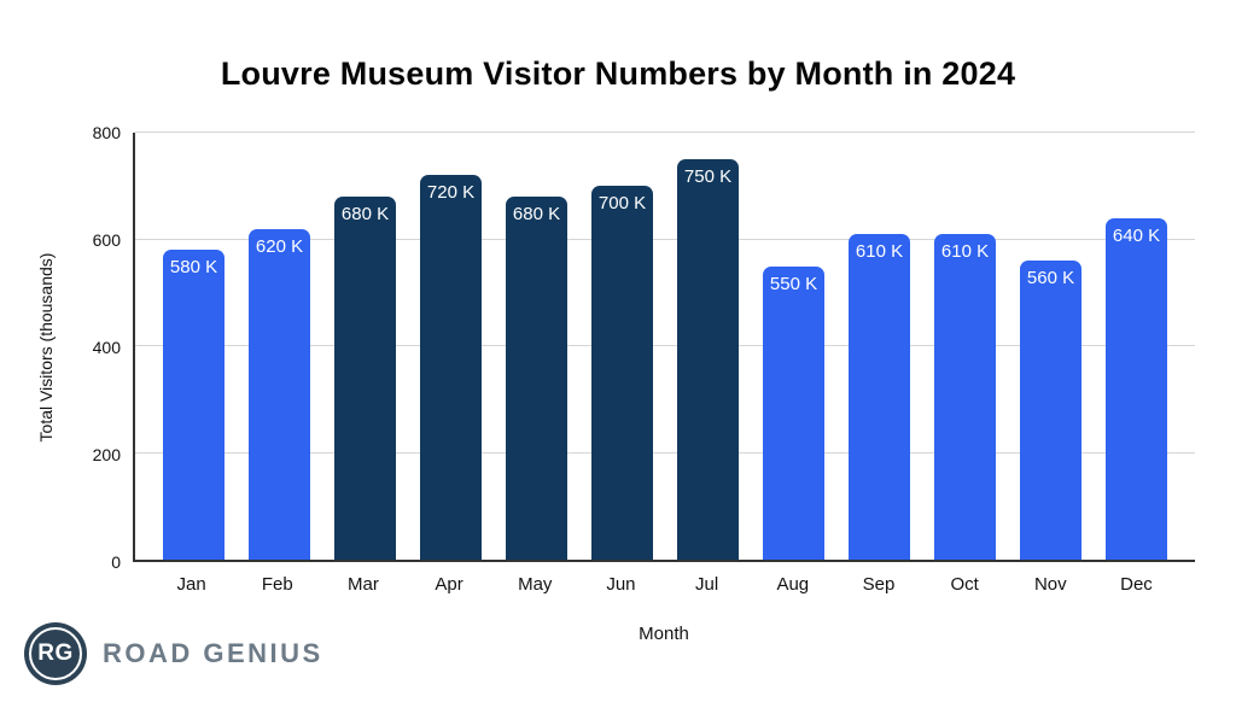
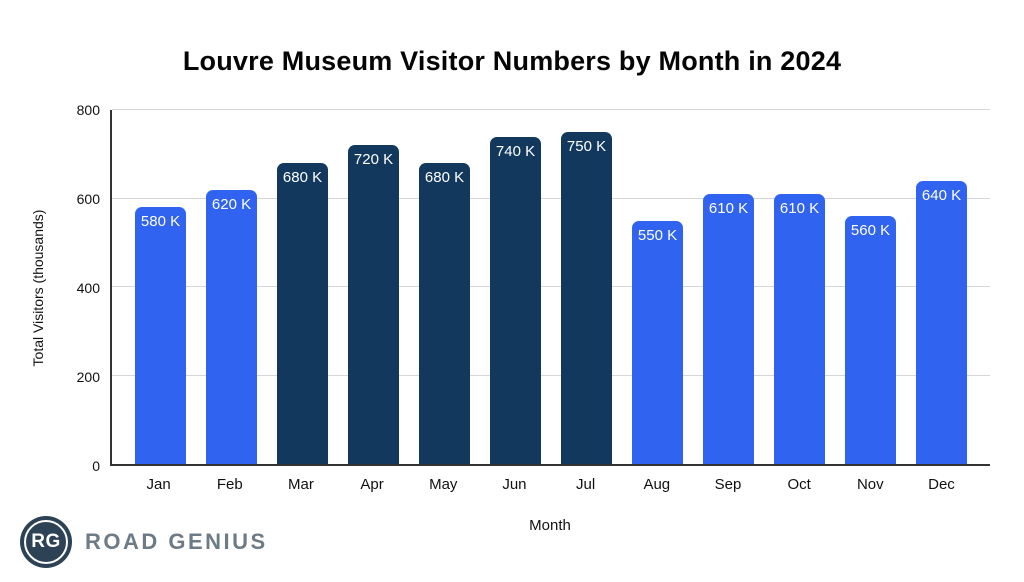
Jun: 700 -> 740
